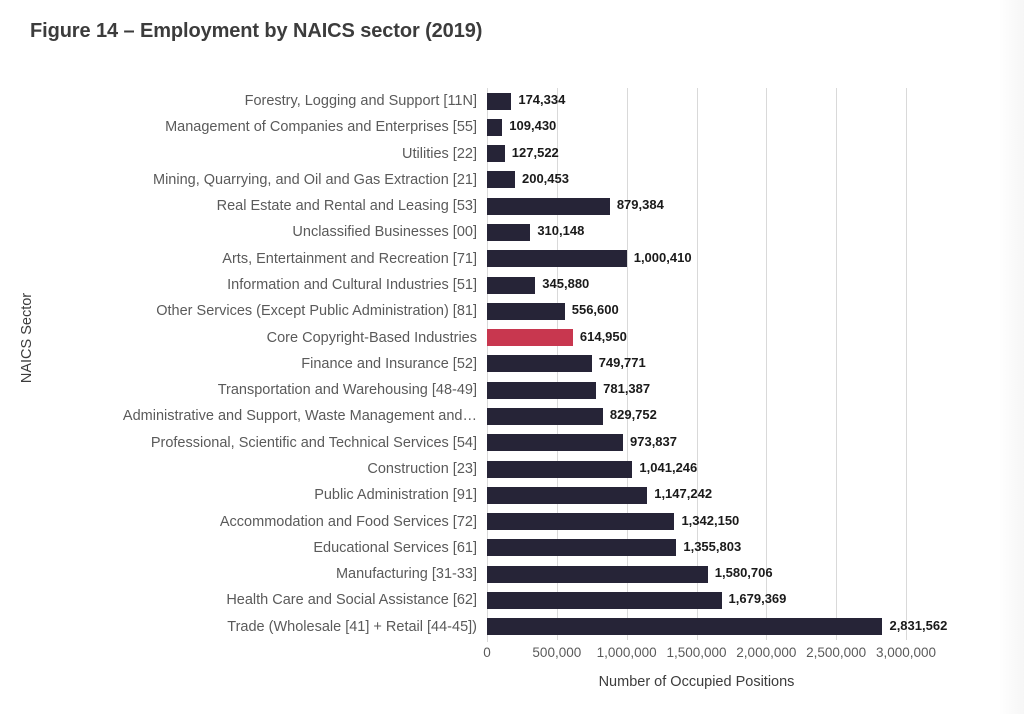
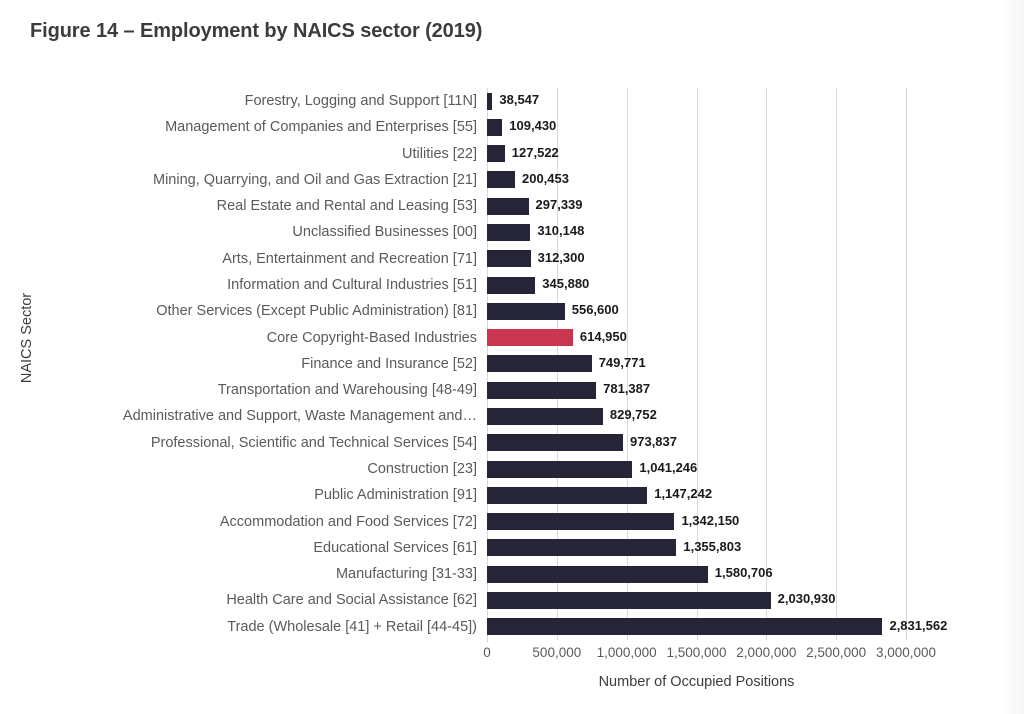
Forestry, Logging and Support [11N]: 174,334 -> 38,547
Real Estate and Rental and Leasing [53]: 879,384 -> 297,339
Arts, Entertainment and Recreation [71]: 1,000,410 -> 312,300
Health Care and Social Assistance [62]: 1,679,369 -> 2,030,930
